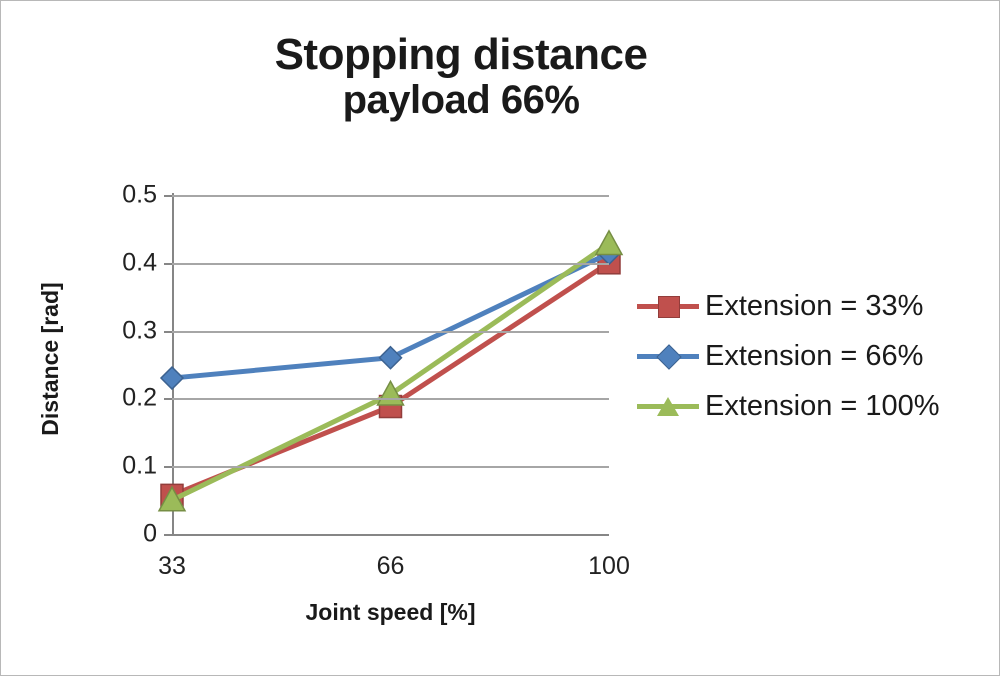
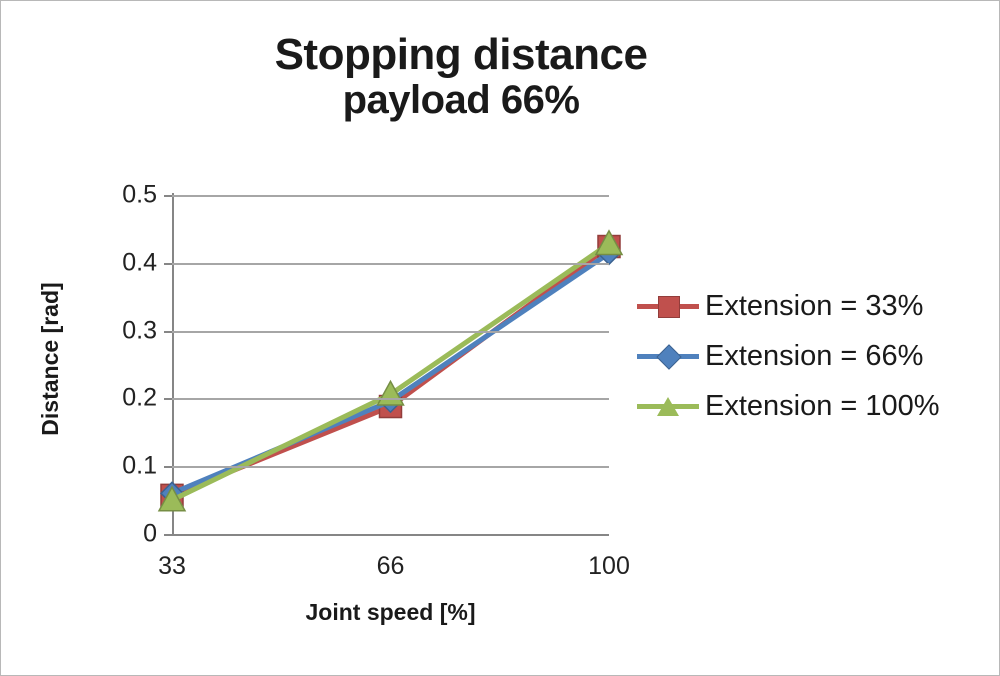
Extension = 66%/33: 0.23 -> 0.06
Extension = 66%/66: 0.26 -> 0.20
Extension = 33%/100: 0.40 -> 0.42
